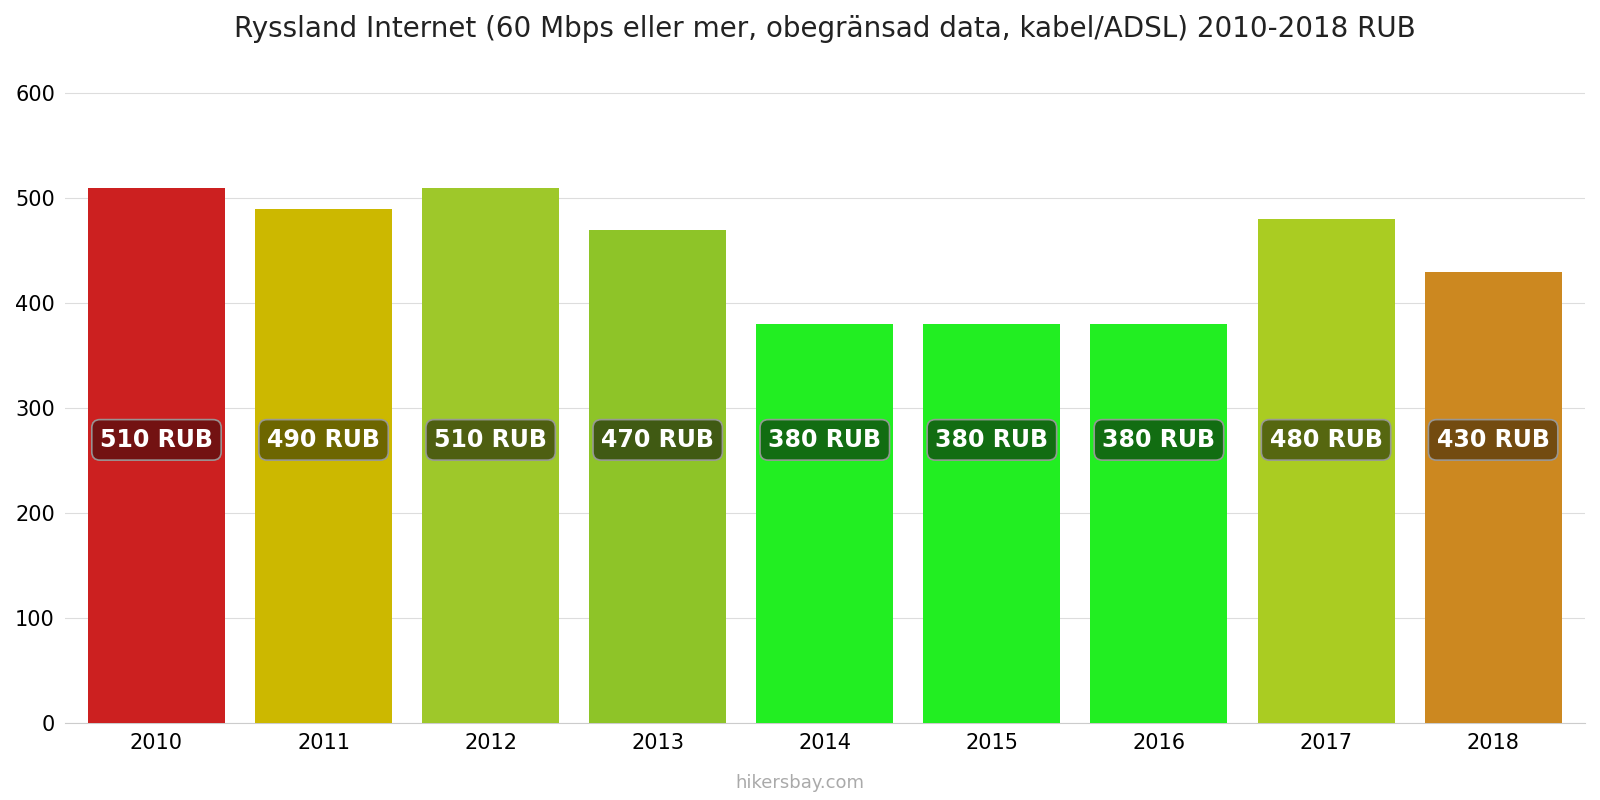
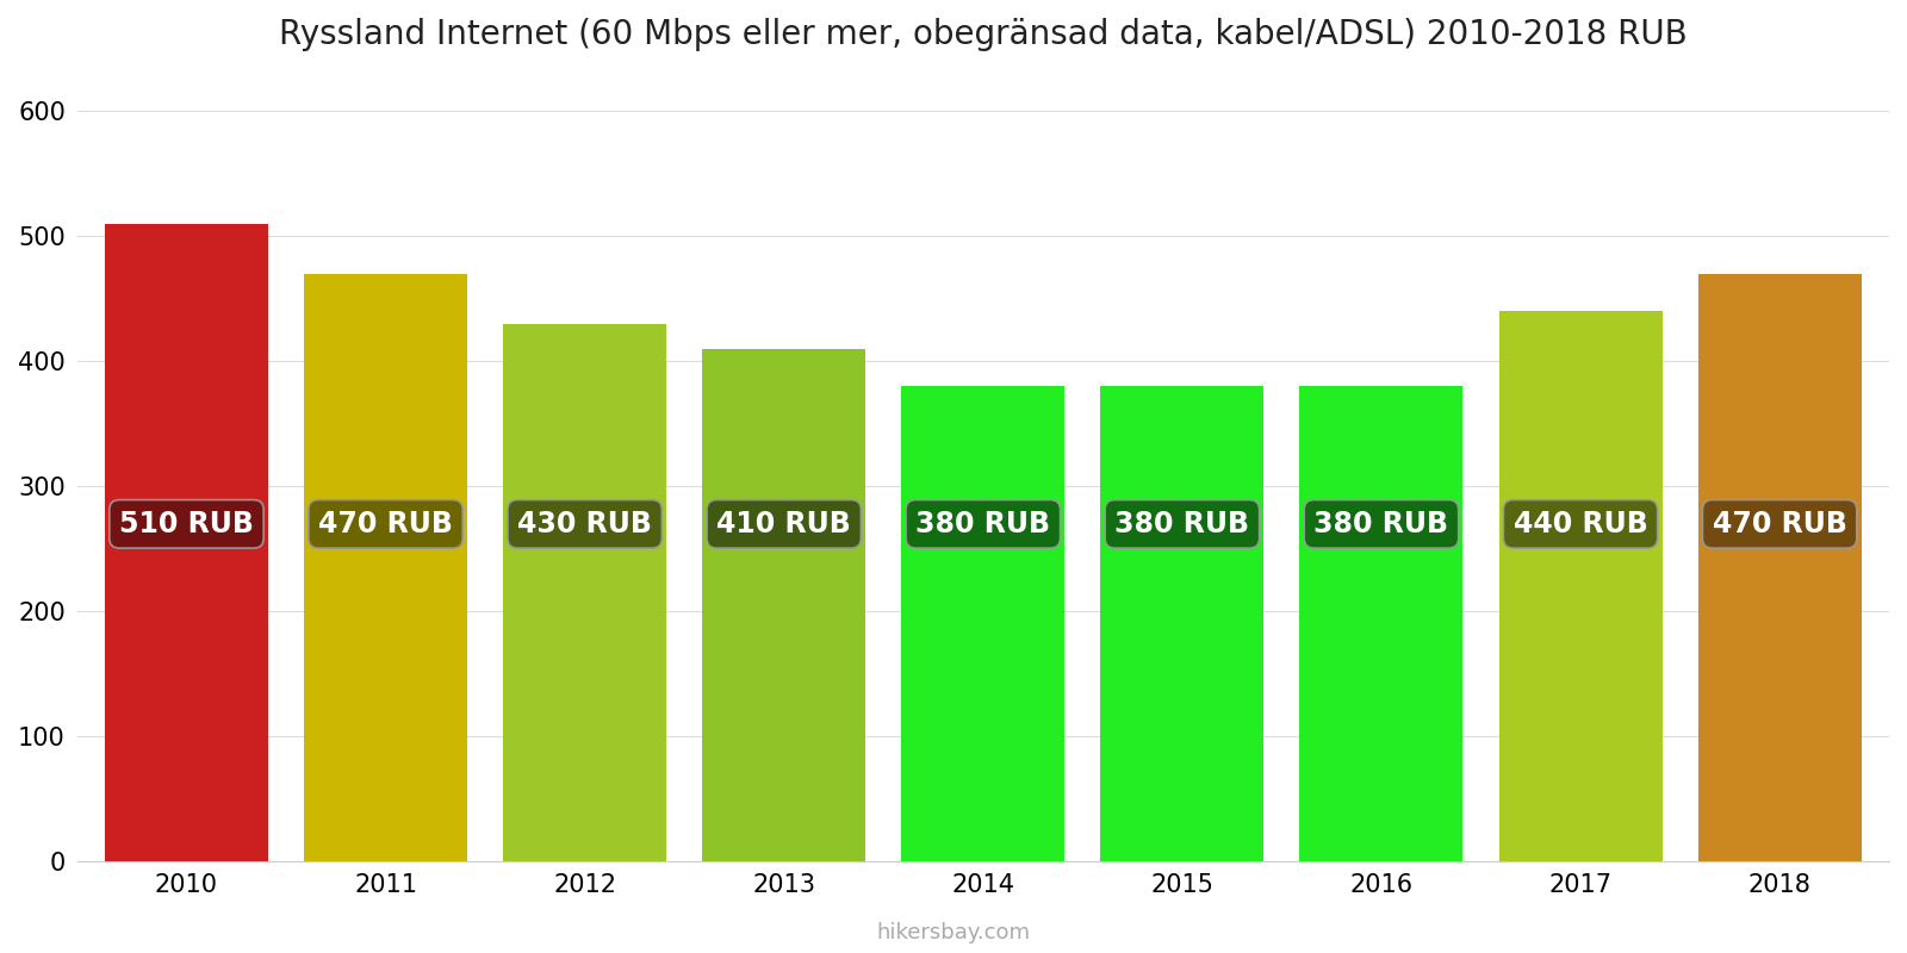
2011: 490 -> 470
2012: 510 -> 430
2013: 470 -> 410
2017: 480 -> 440
2018: 430 -> 470
